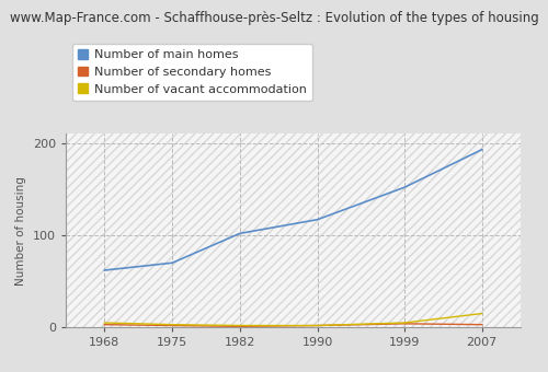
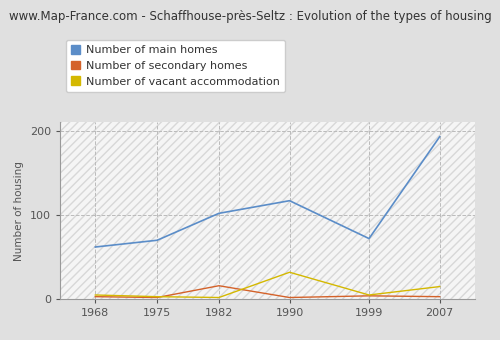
Number of secondary homes/1982: 1 -> 16
Number of vacant accommodation/1990: 2 -> 32
Number of main homes/1999: 152 -> 72
